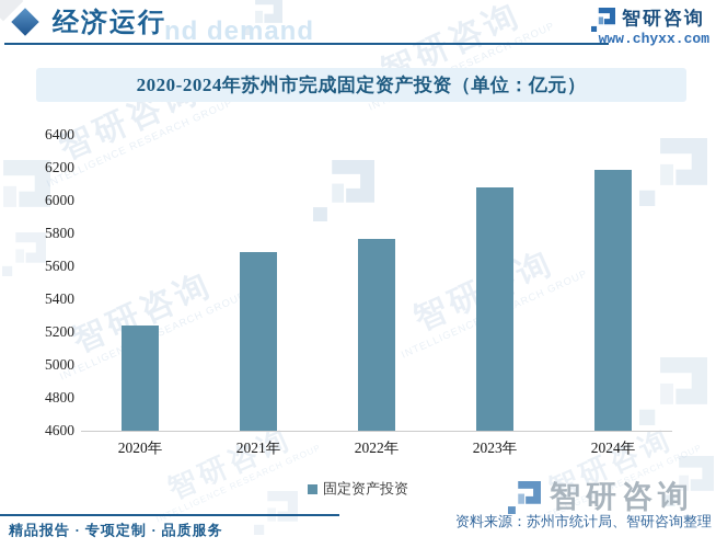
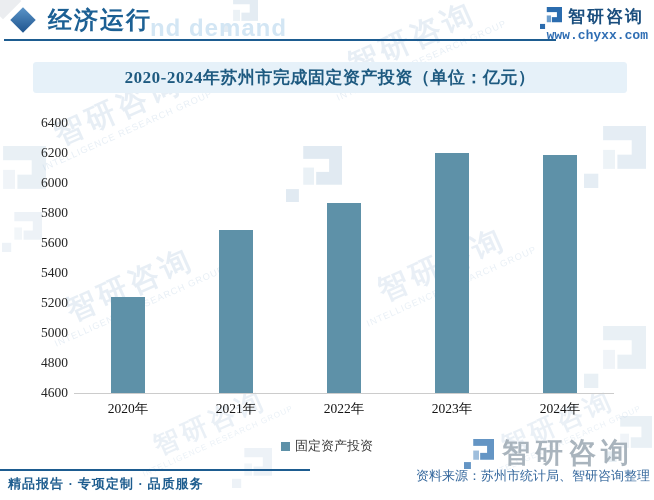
2022年: 5770 -> 5870
2023年: 6080 -> 6200
